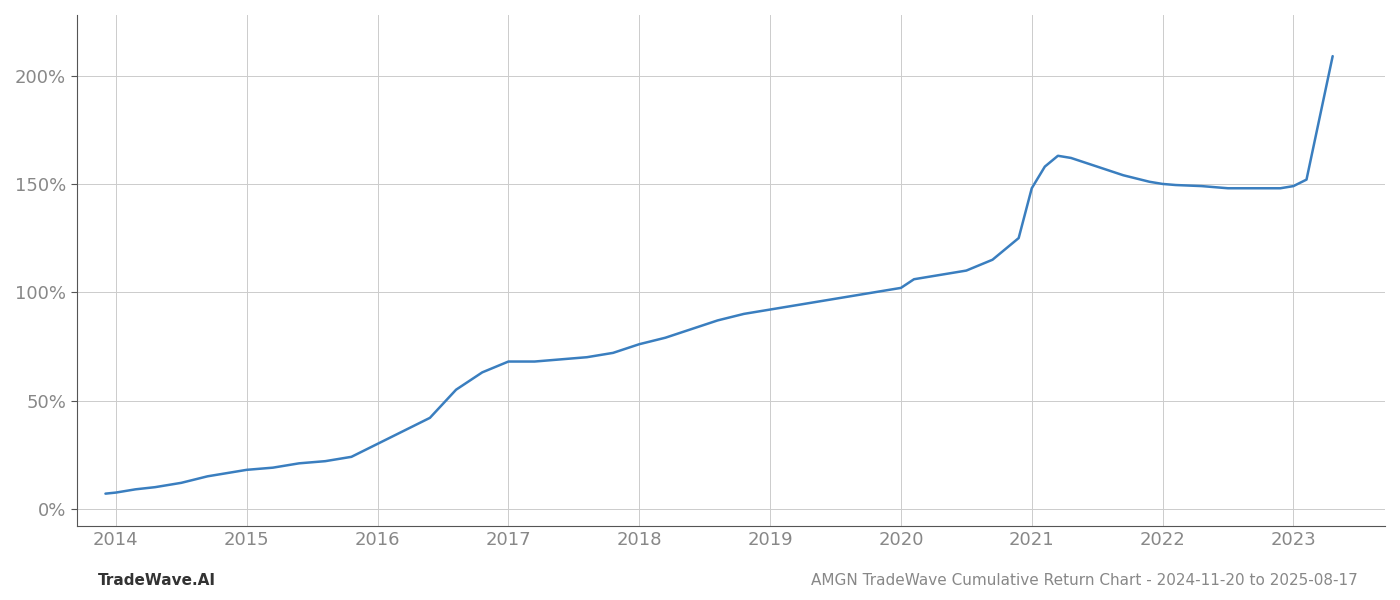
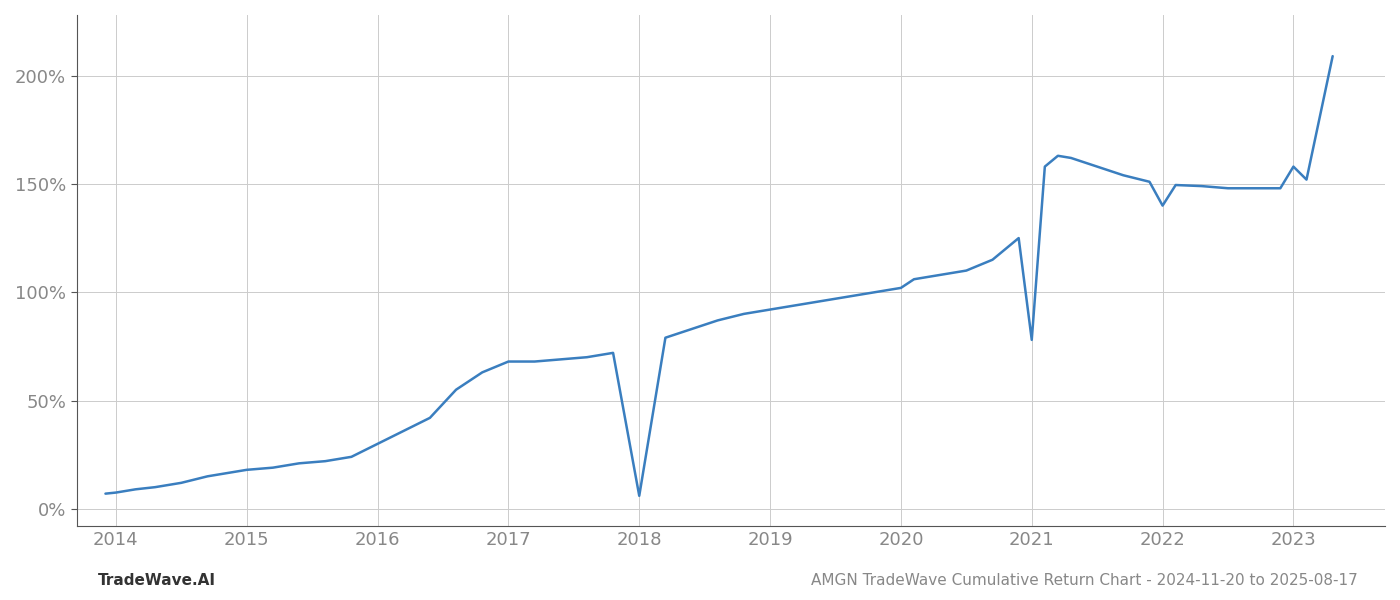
2018: 76.0% -> 6.0%
2021: 148.0% -> 78.0%
2022: 150.0% -> 140.0%
2023: 149.0% -> 158.0%
